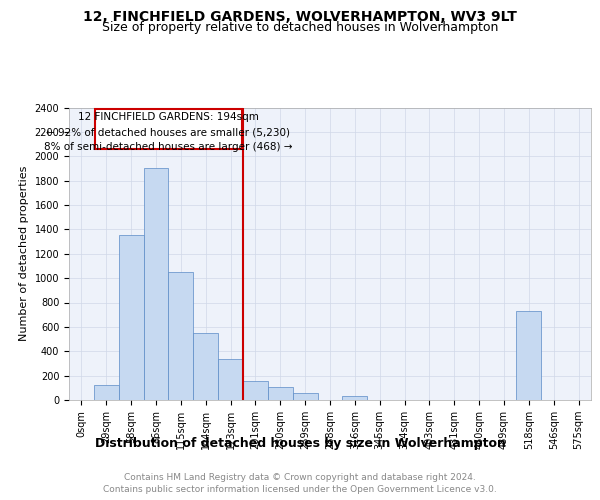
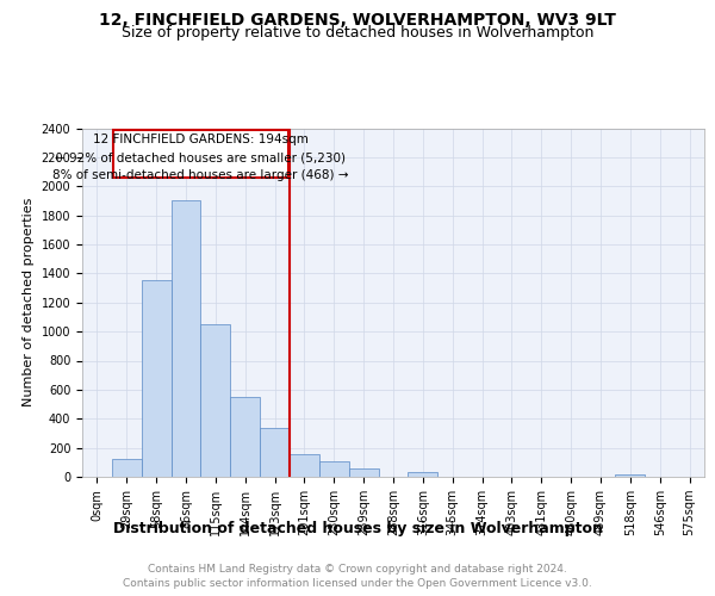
518sqm: 730 -> 20
